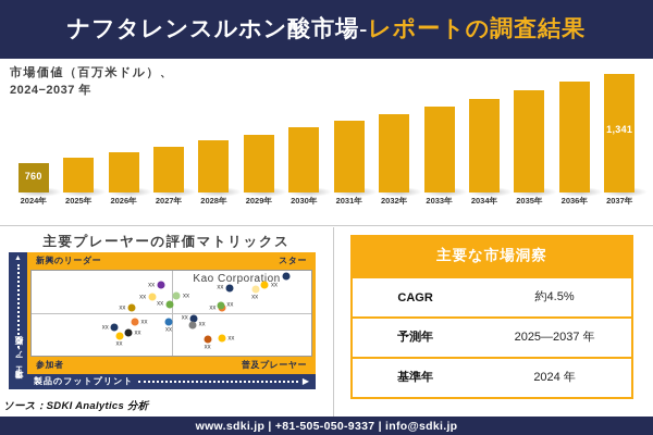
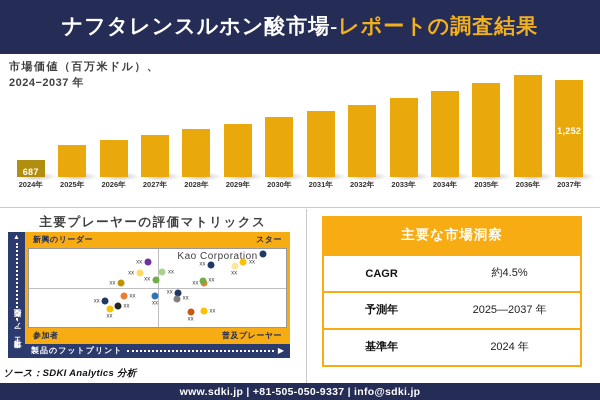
市場価値（百万米ドル）、2024−2037 年/2024年: 760 -> 687
市場価値（百万米ドル）、2024−2037 年/2037年: 1,341 -> 1,252
